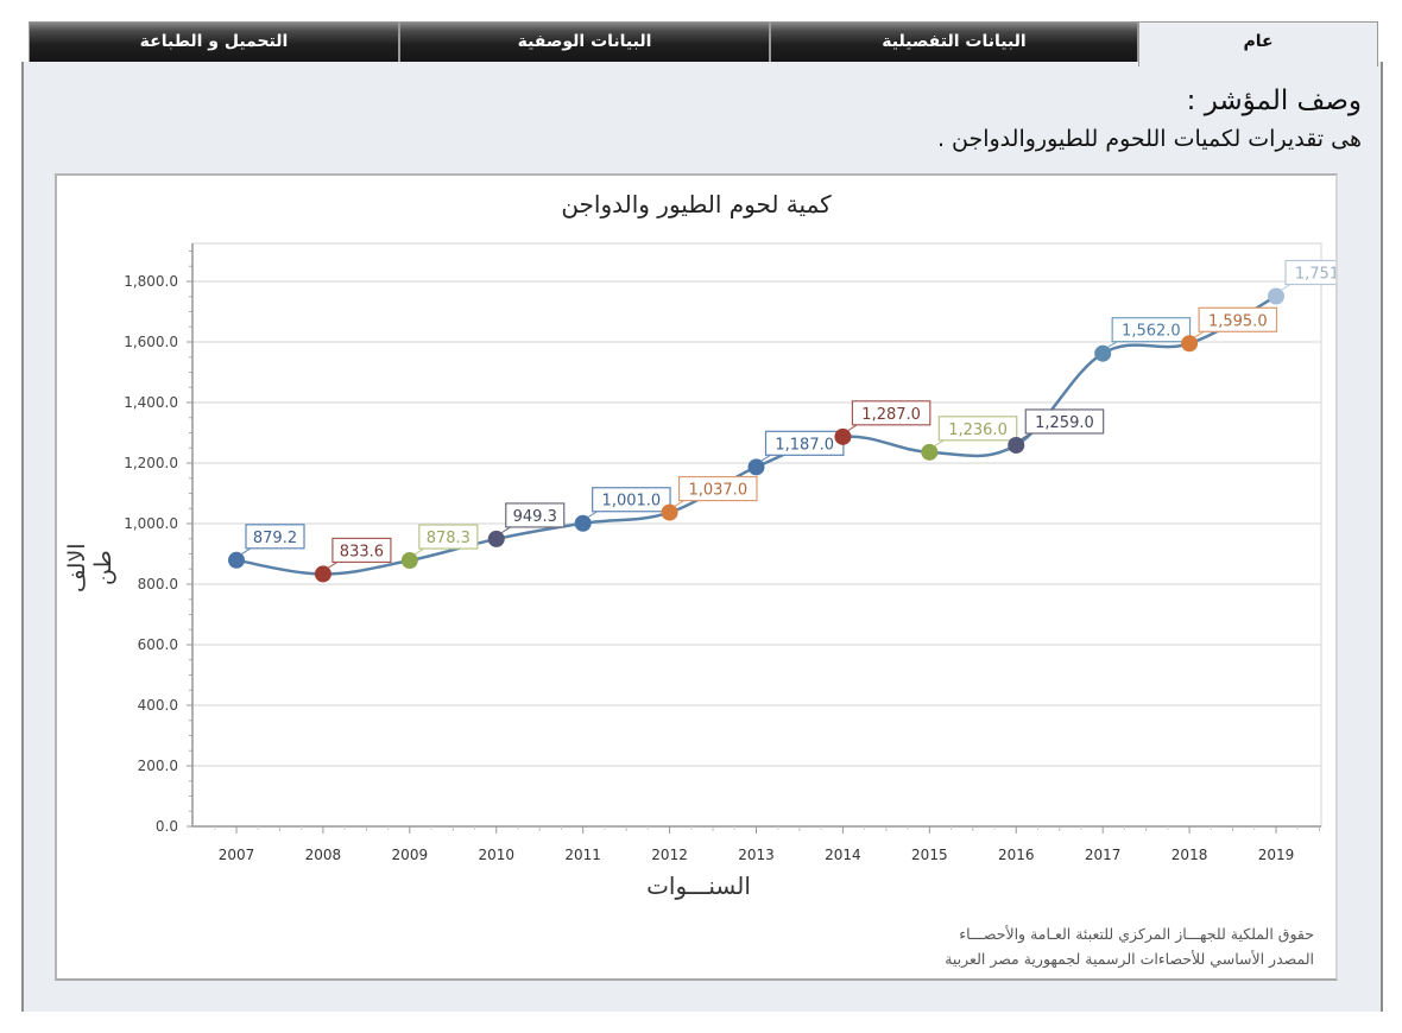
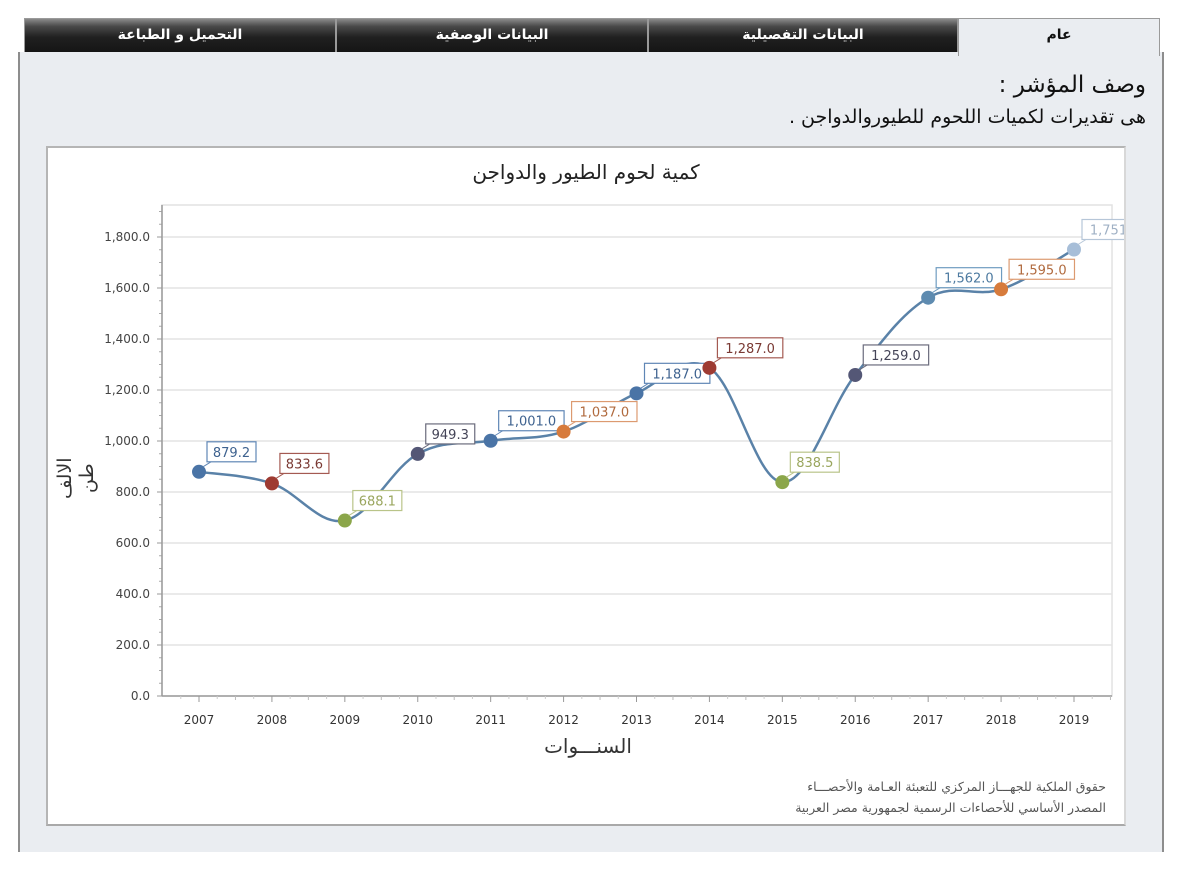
2009: 878.3 -> 688.1
2015: 1,236.0 -> 838.5
